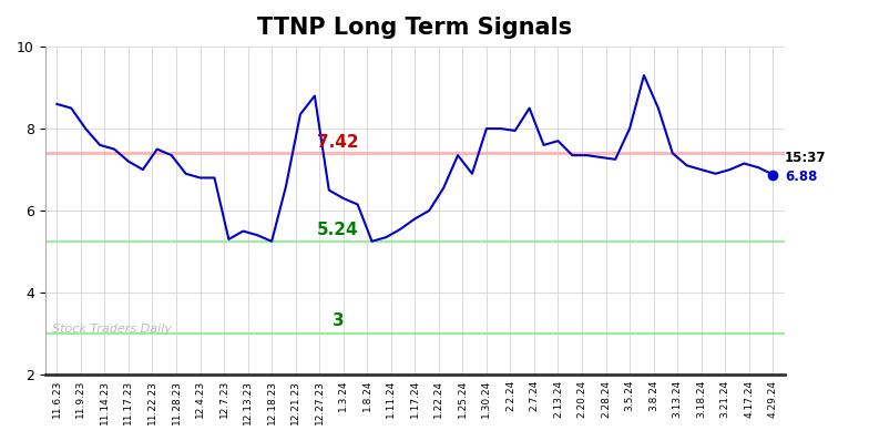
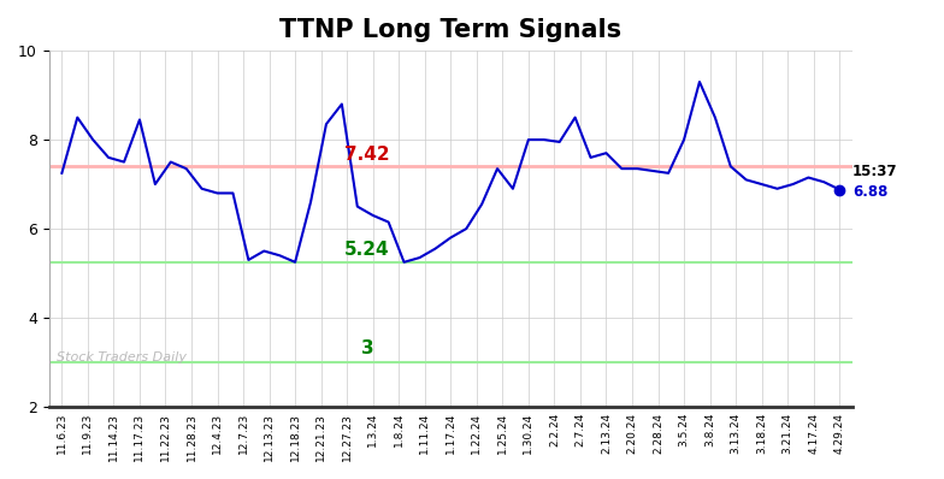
11.6.23: 8.60 -> 7.25
11.17.23: 7.20 -> 8.45
